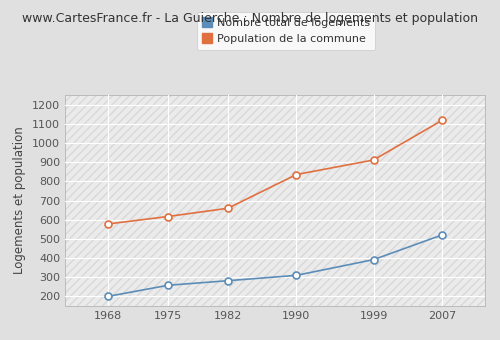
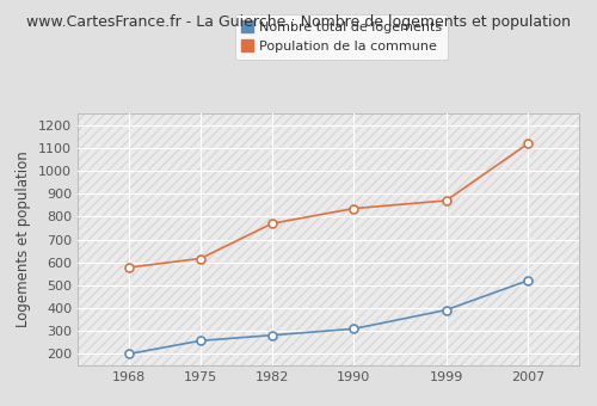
Population de la commune/1982: 660 -> 770
Population de la commune/1999: 910 -> 870
